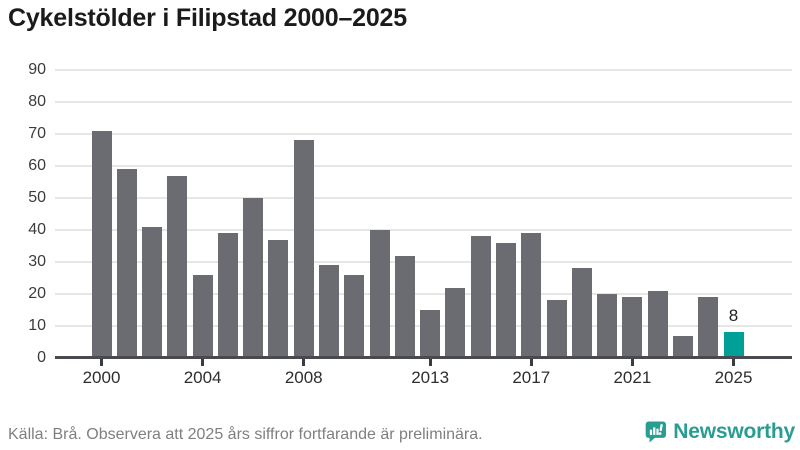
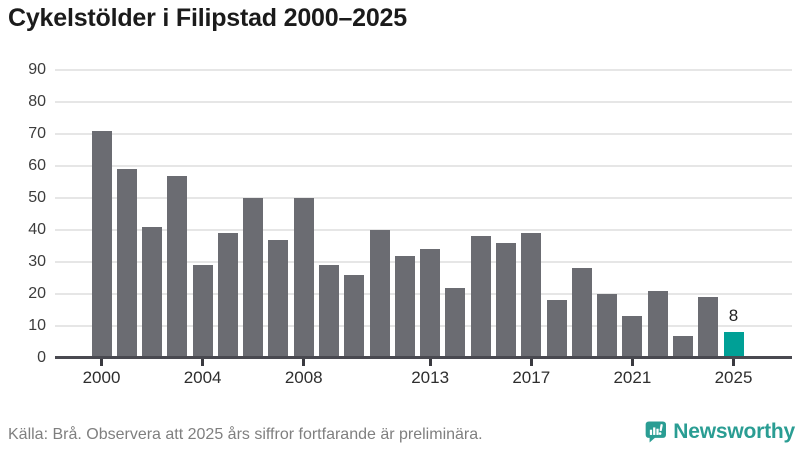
2004: 26 -> 29
2008: 68 -> 50
2013: 15 -> 34
2021: 19 -> 13
